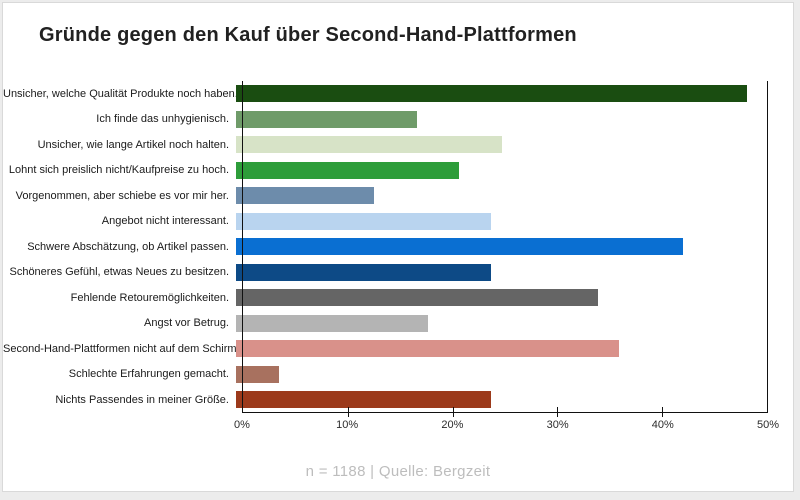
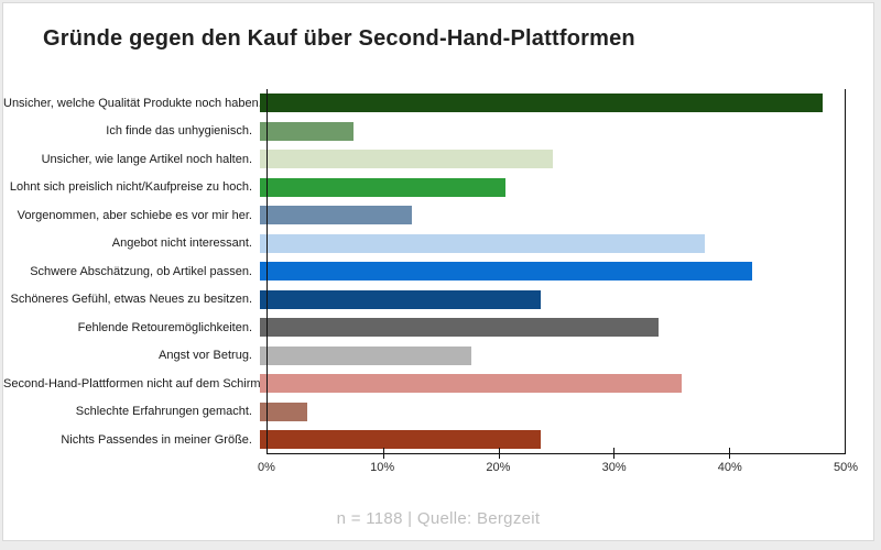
Ich finde das unhygienisch.: 17% -> 8%
Angebot nicht interessant.: 24% -> 38%
